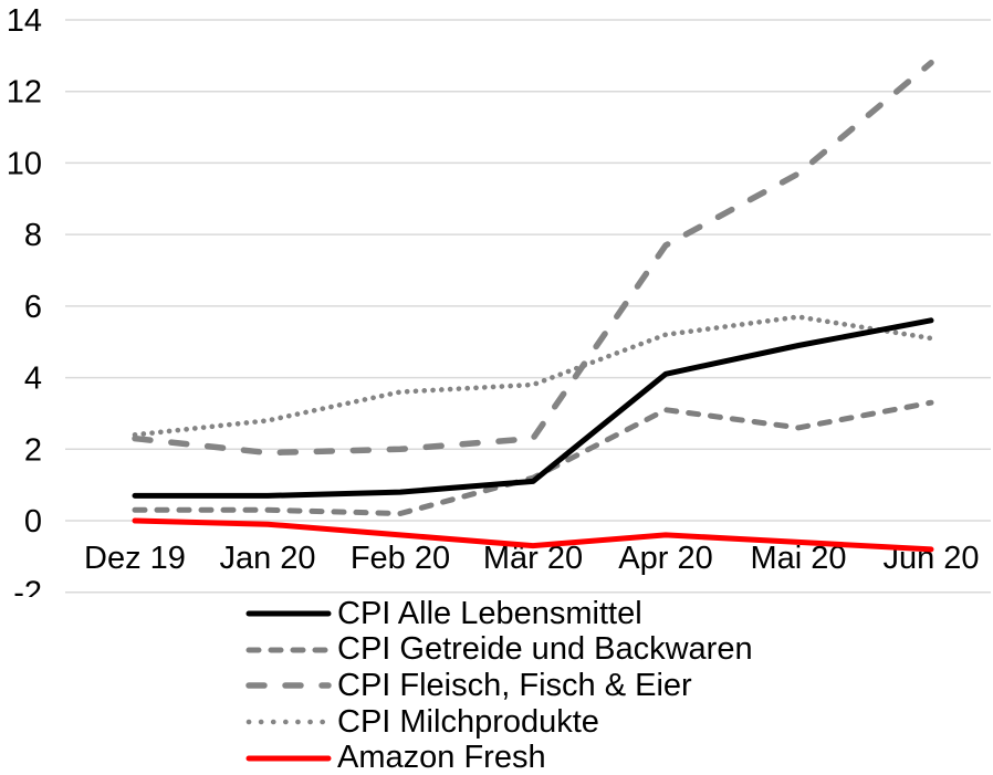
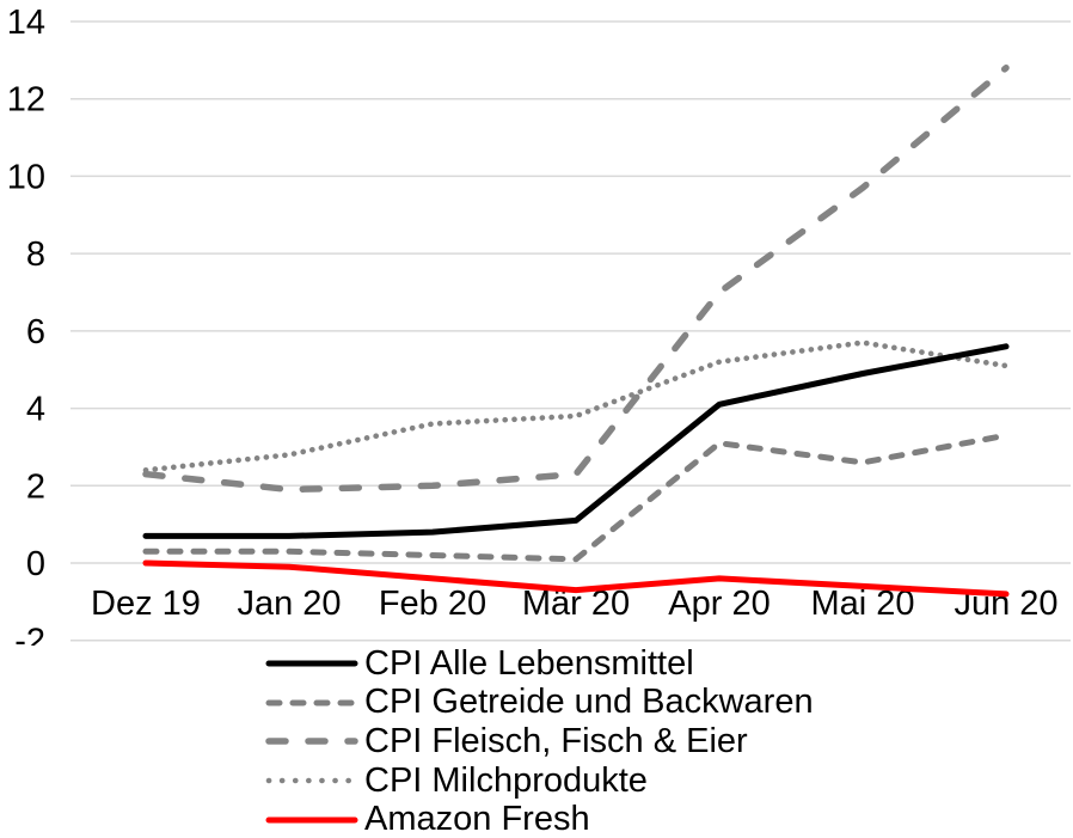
CPI Getreide und Backwaren/Mär 20: 1.2 -> 0.1
CPI Fleisch, Fisch & Eier/Apr 20: 7.7 -> 7.0
